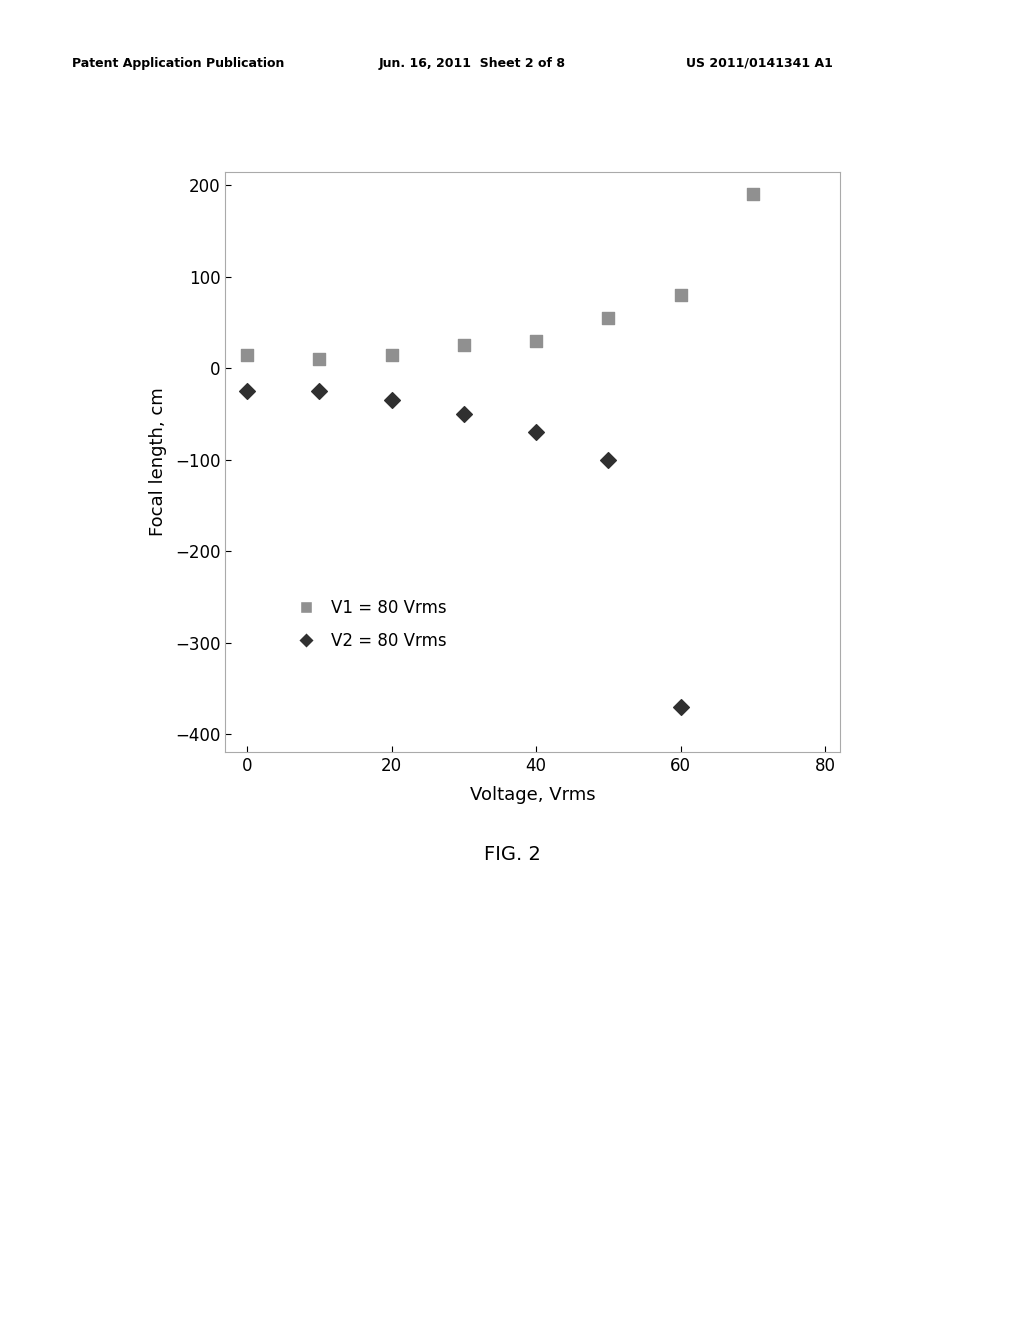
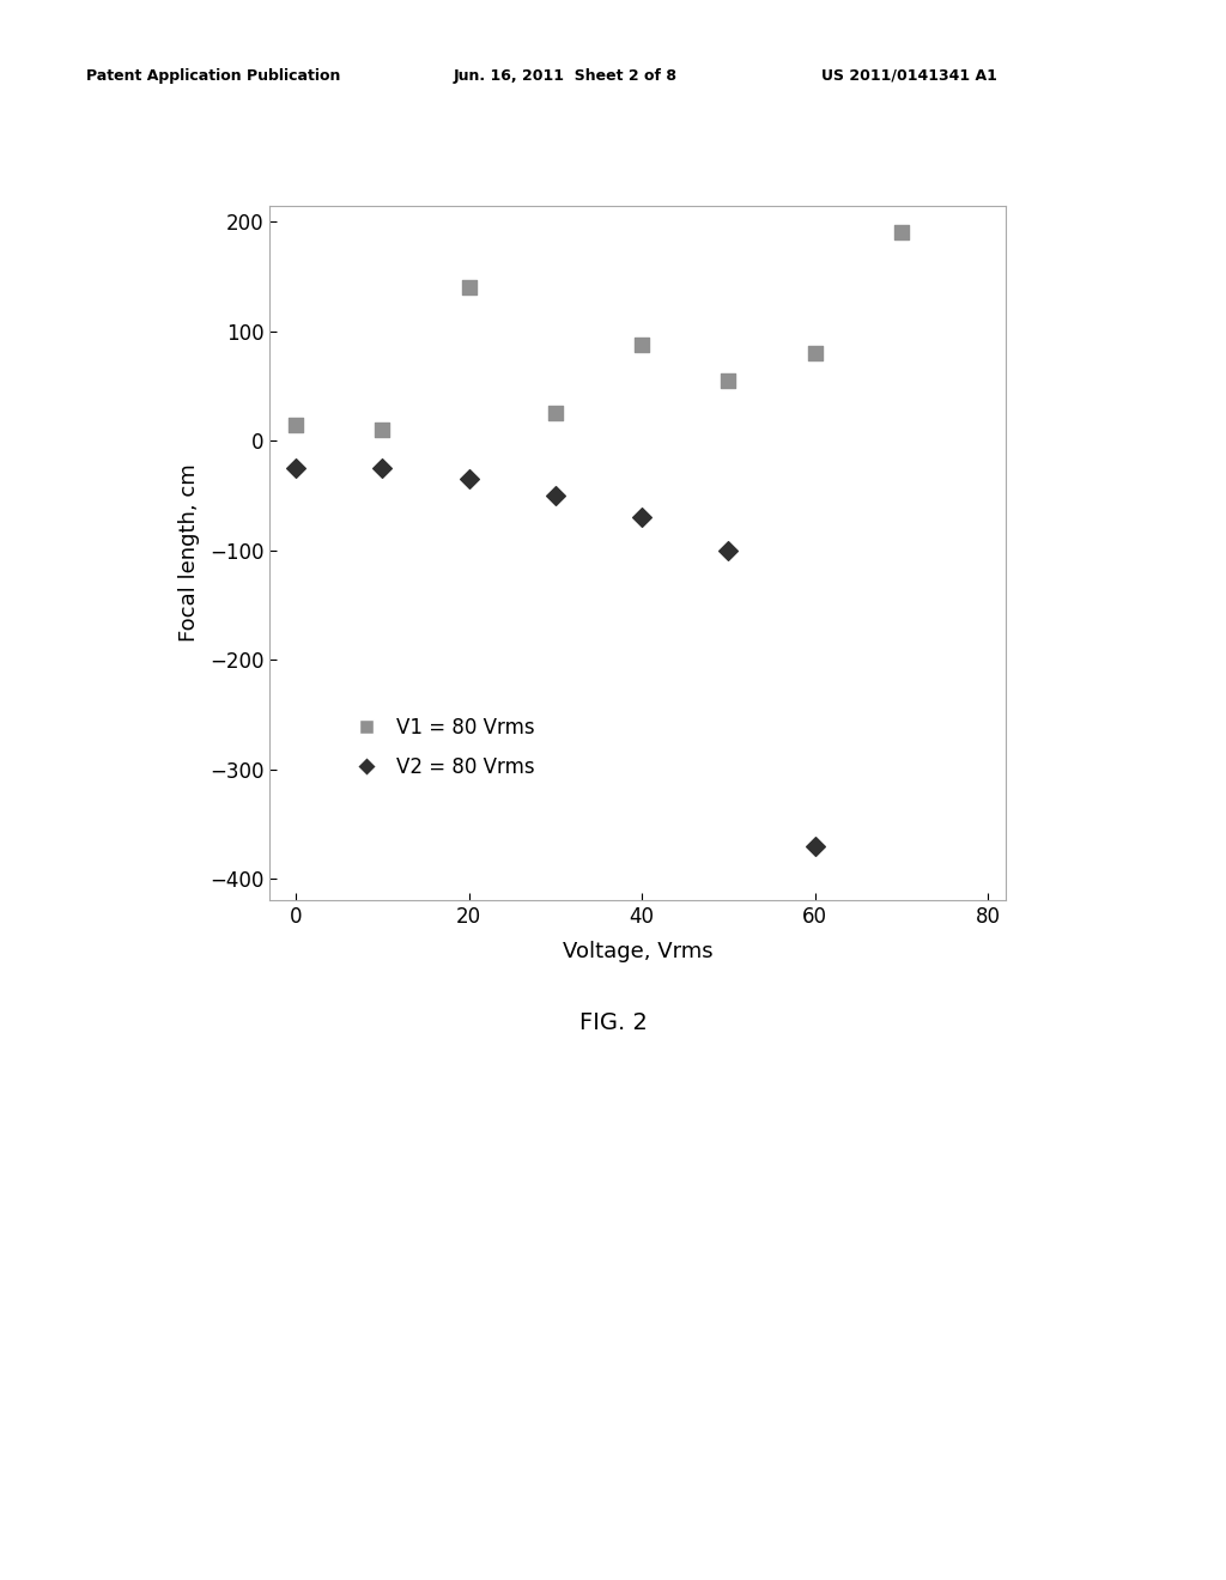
V1 = 80 Vrms/20: 15 -> 140
V1 = 80 Vrms/40: 30 -> 88
